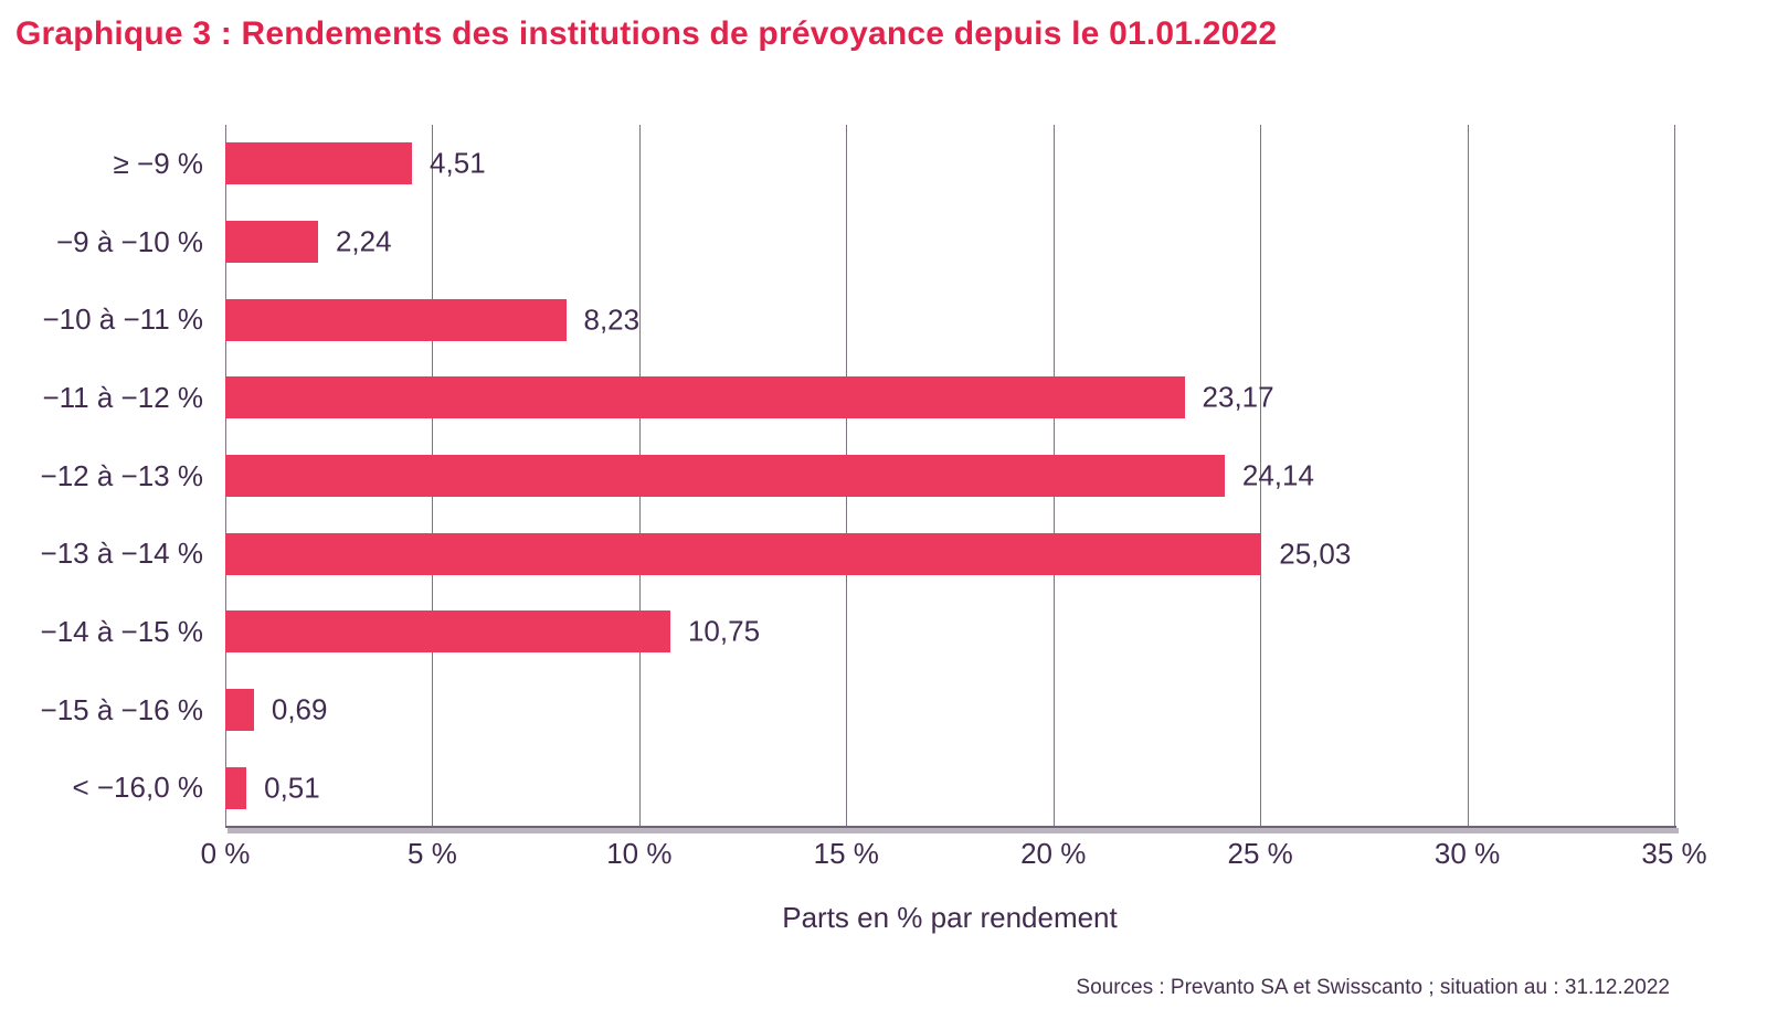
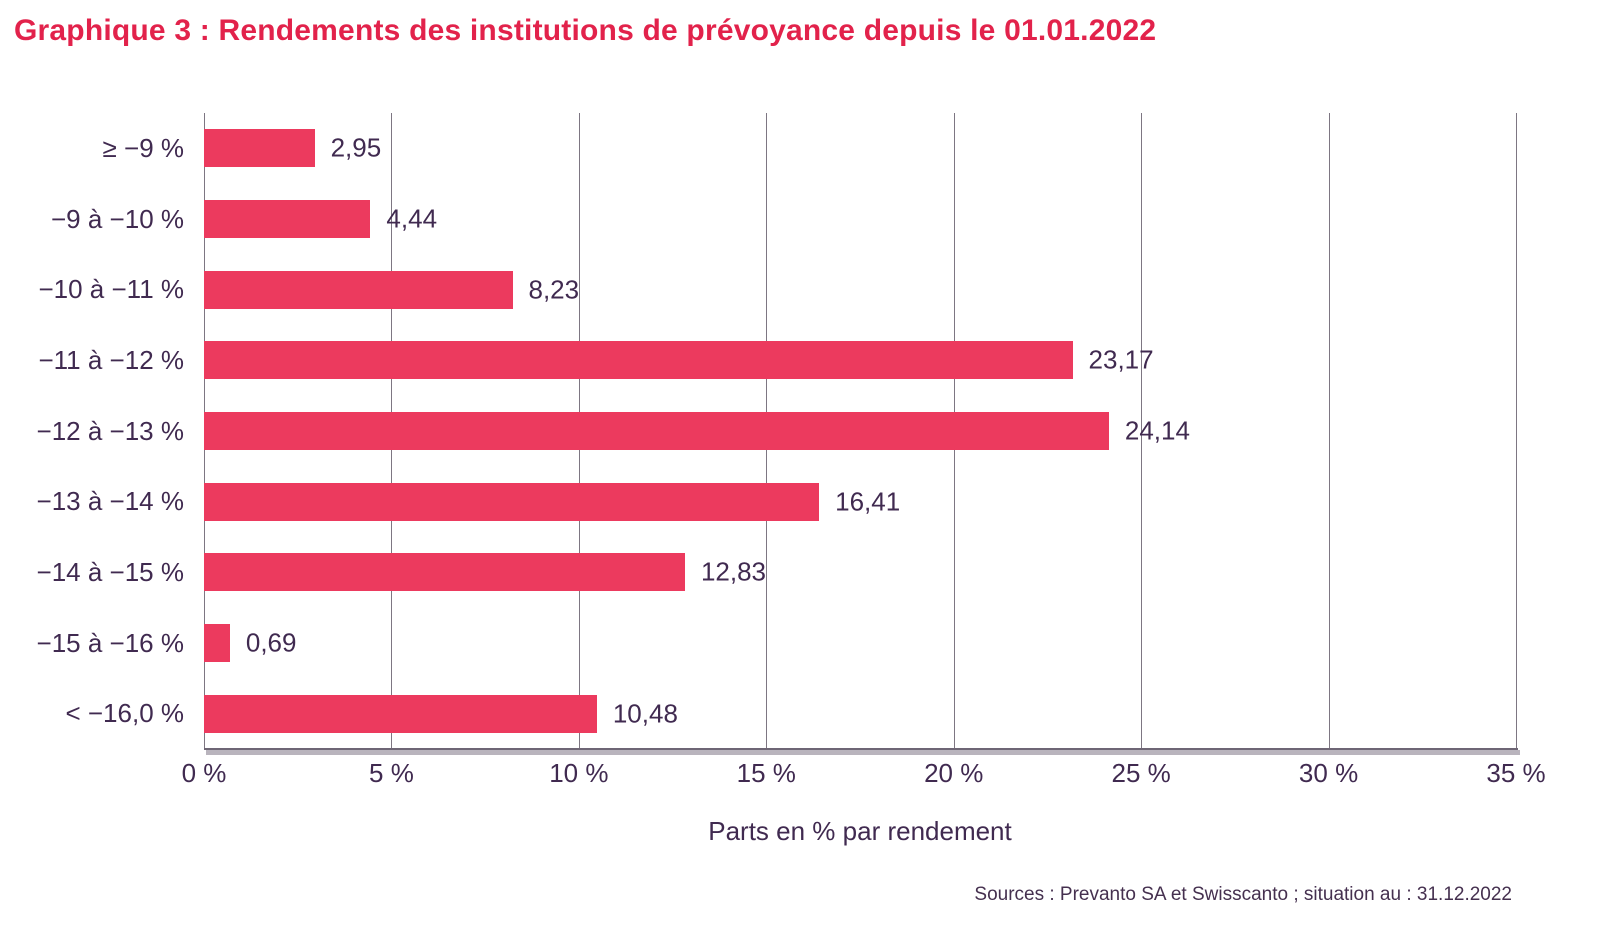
≥ −9 %: 4,51 -> 2,95
−9 à −10 %: 2,24 -> 4,44
−13 à −14 %: 25,03 -> 16,41
−14 à −15 %: 10,75 -> 12,83
< −16,0 %: 0,51 -> 10,48
